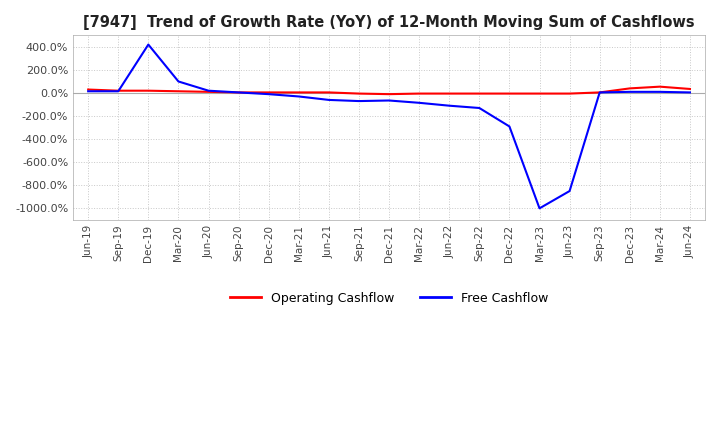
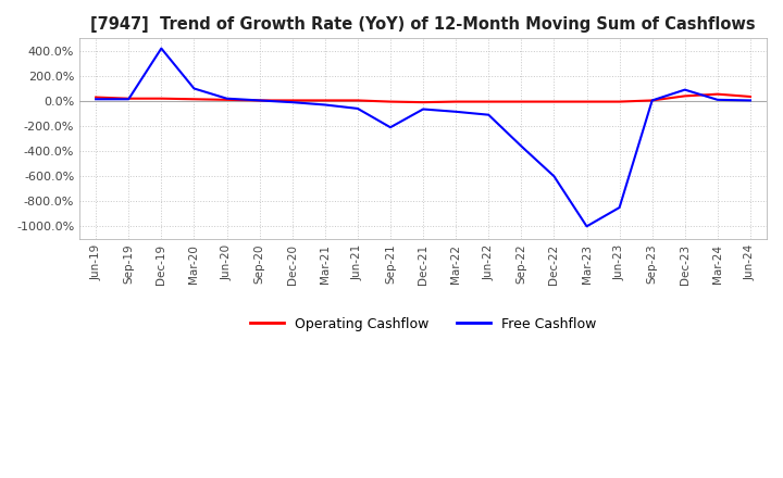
Free Cashflow/Sep-21: -70% -> -210%
Free Cashflow/Sep-22: -130% -> -360%
Free Cashflow/Dec-22: -290% -> -600%
Free Cashflow/Dec-23: 10% -> 90%
